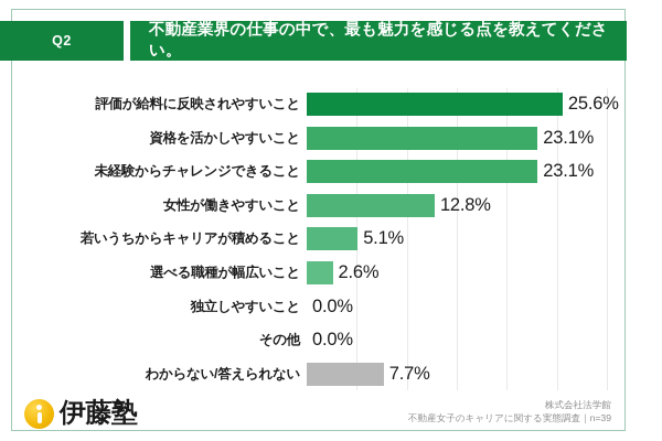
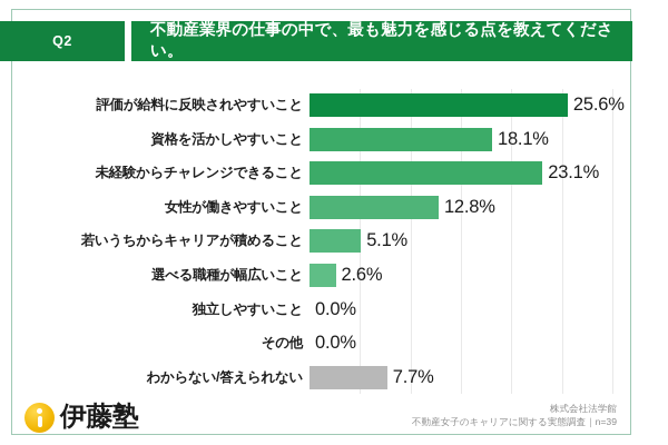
資格を活かしやすいこと: 23.1% -> 18.1%
